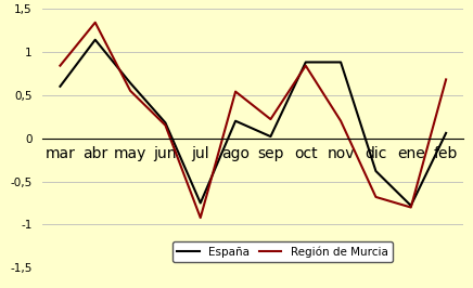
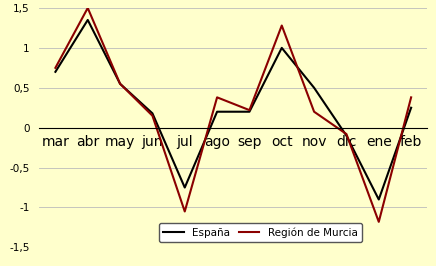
España/mar: 0,60 -> 0,70
Región de Murcia/mar: 0,84 -> 0,75
España/abr: 1,14 -> 1,35
Región de Murcia/abr: 1,34 -> 1,50
España/may: 0,64 -> 0,55
Región de Murcia/jul: -0,92 -> -1,05
Región de Murcia/ago: 0,54 -> 0,38
España/sep: 0,02 -> 0,20
España/oct: 0,88 -> 1,00
Región de Murcia/oct: 0,84 -> 1,28
España/nov: 0,88 -> 0,50
España/dic: -0,38 -> -0,10
Región de Murcia/dic: -0,68 -> -0,08
España/ene: -0,78 -> -0,90
Región de Murcia/ene: -0,80 -> -1,18
España/feb: 0,06 -> 0,25
Región de Murcia/feb: 0,68 -> 0,38
